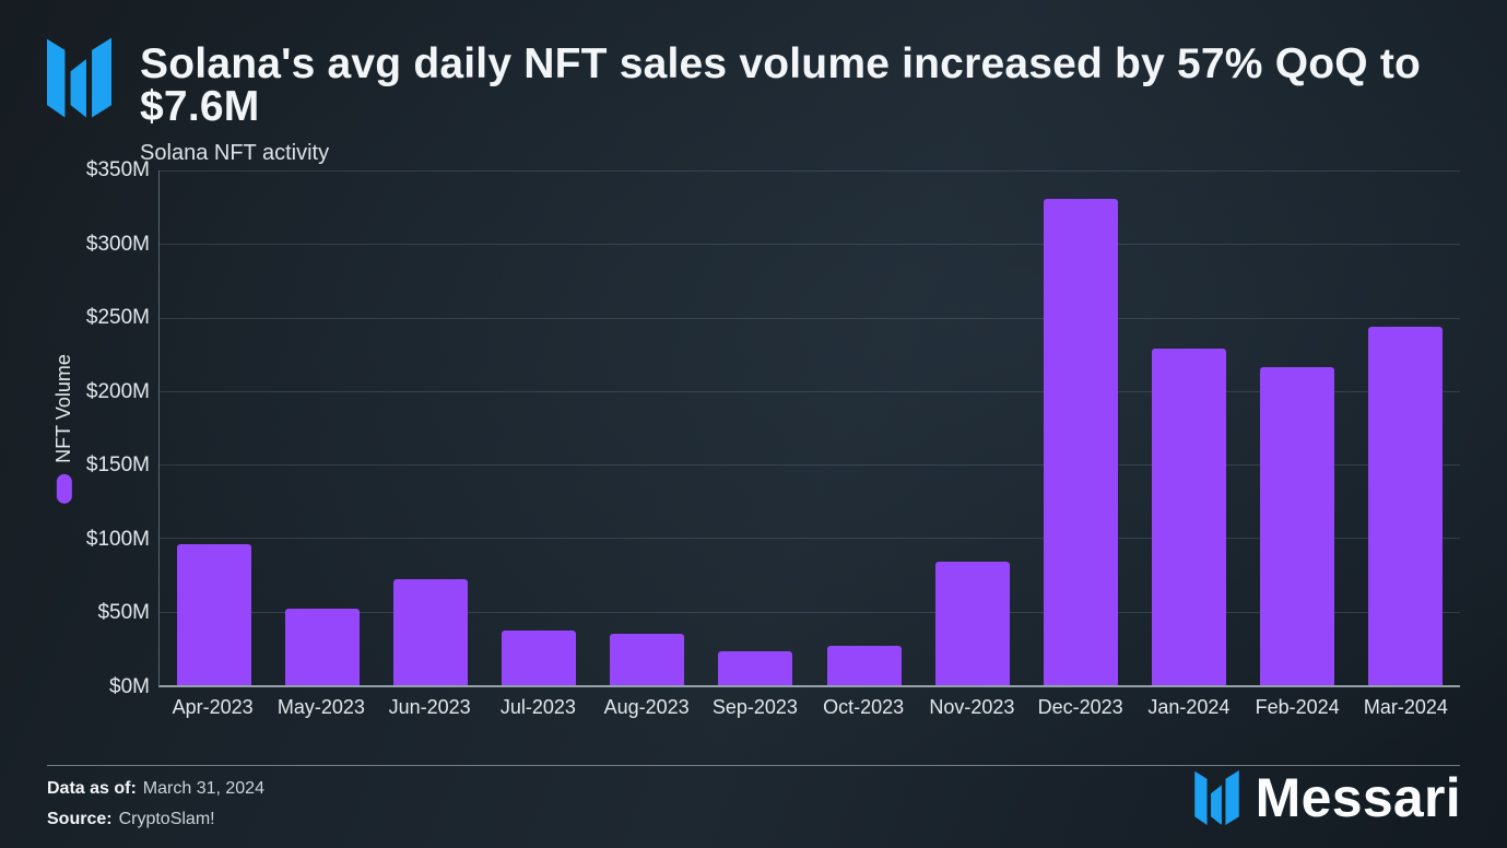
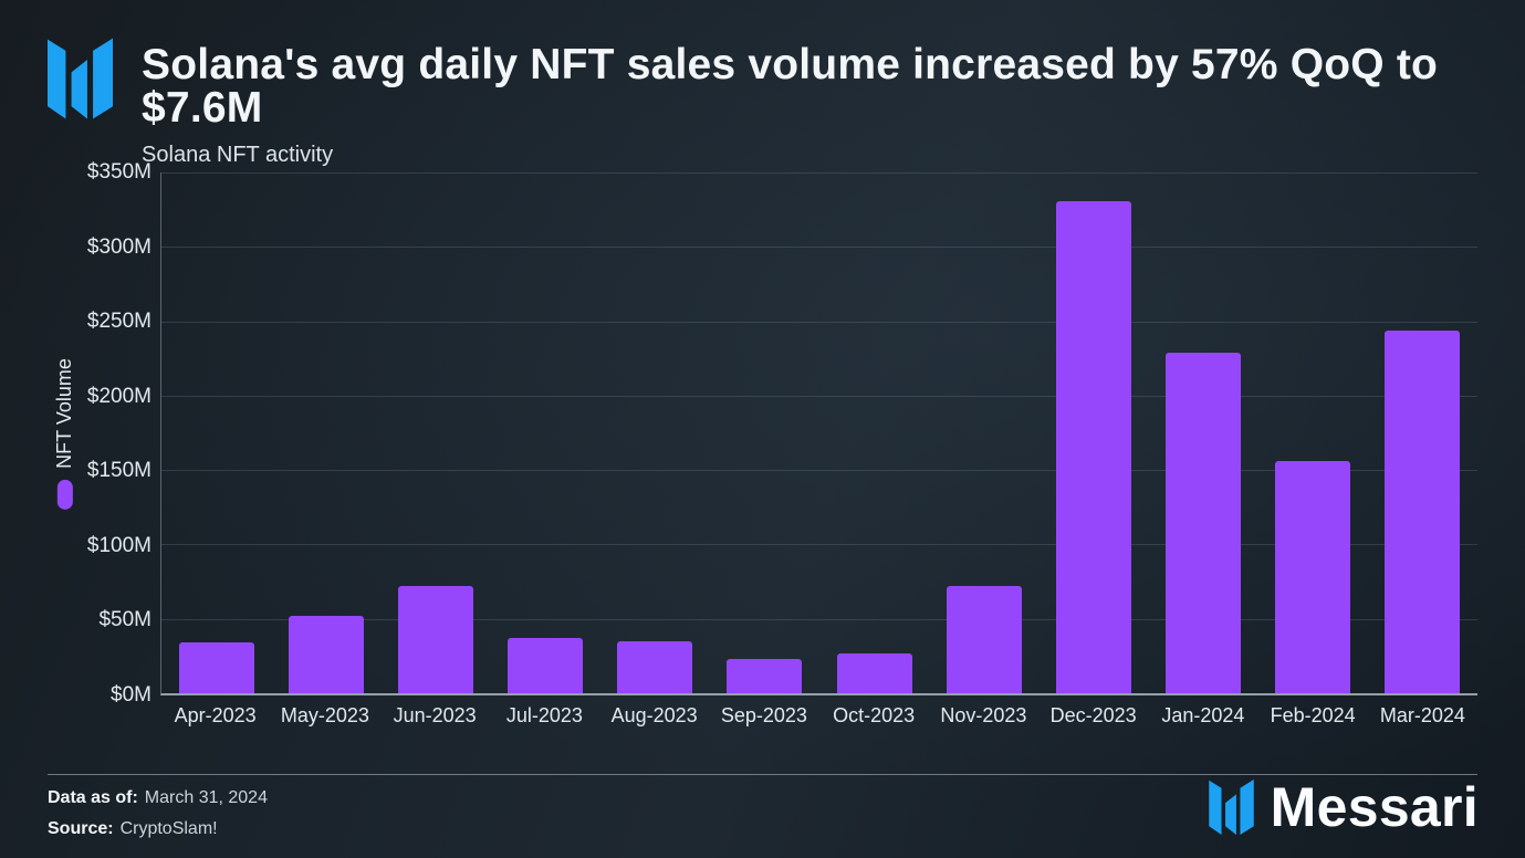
Apr-2023: $96M -> $34M
Nov-2023: $84M -> $72M
Feb-2024: $216M -> $156M
